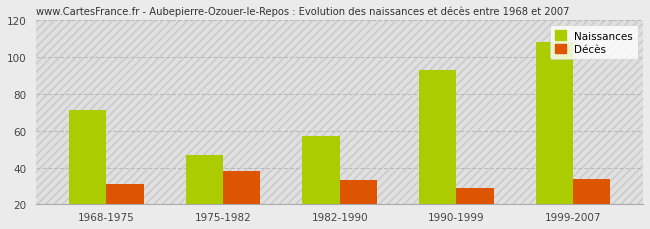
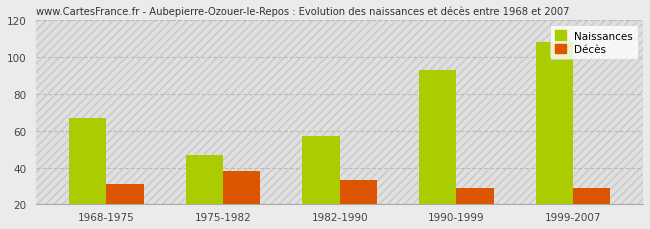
Naissances/1968-1975: 71 -> 67
Décès/1999-2007: 34 -> 29
